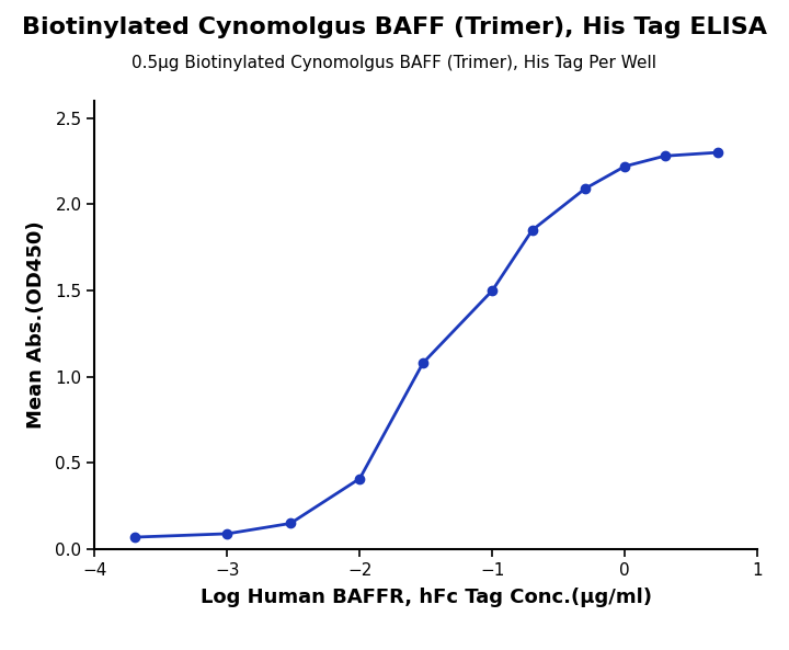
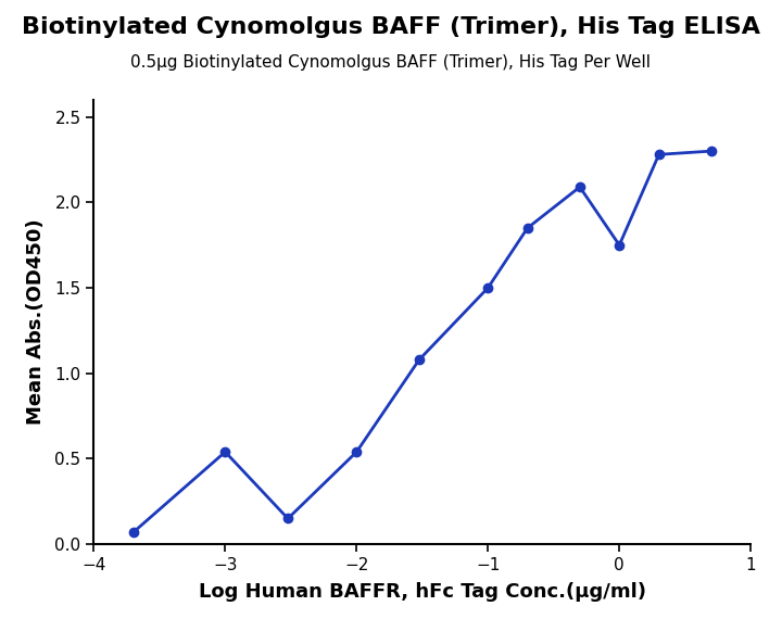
−3: 0.09 -> 0.54
−2: 0.41 -> 0.54
0: 2.22 -> 1.75
